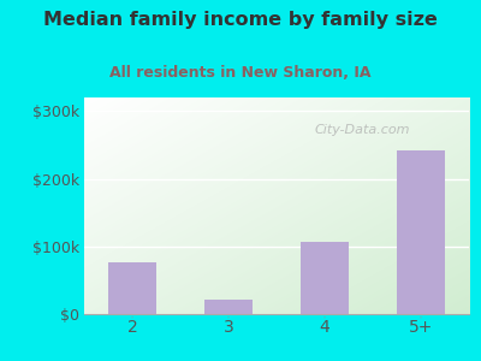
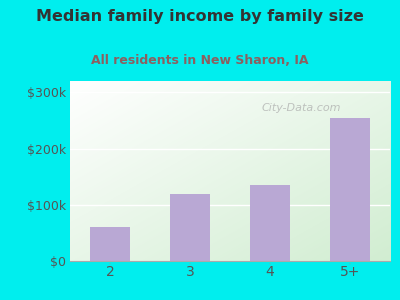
2: $76k -> $60k
3: $22k -> $120k
4: $106k -> $135k
5+: $242k -> $255k
